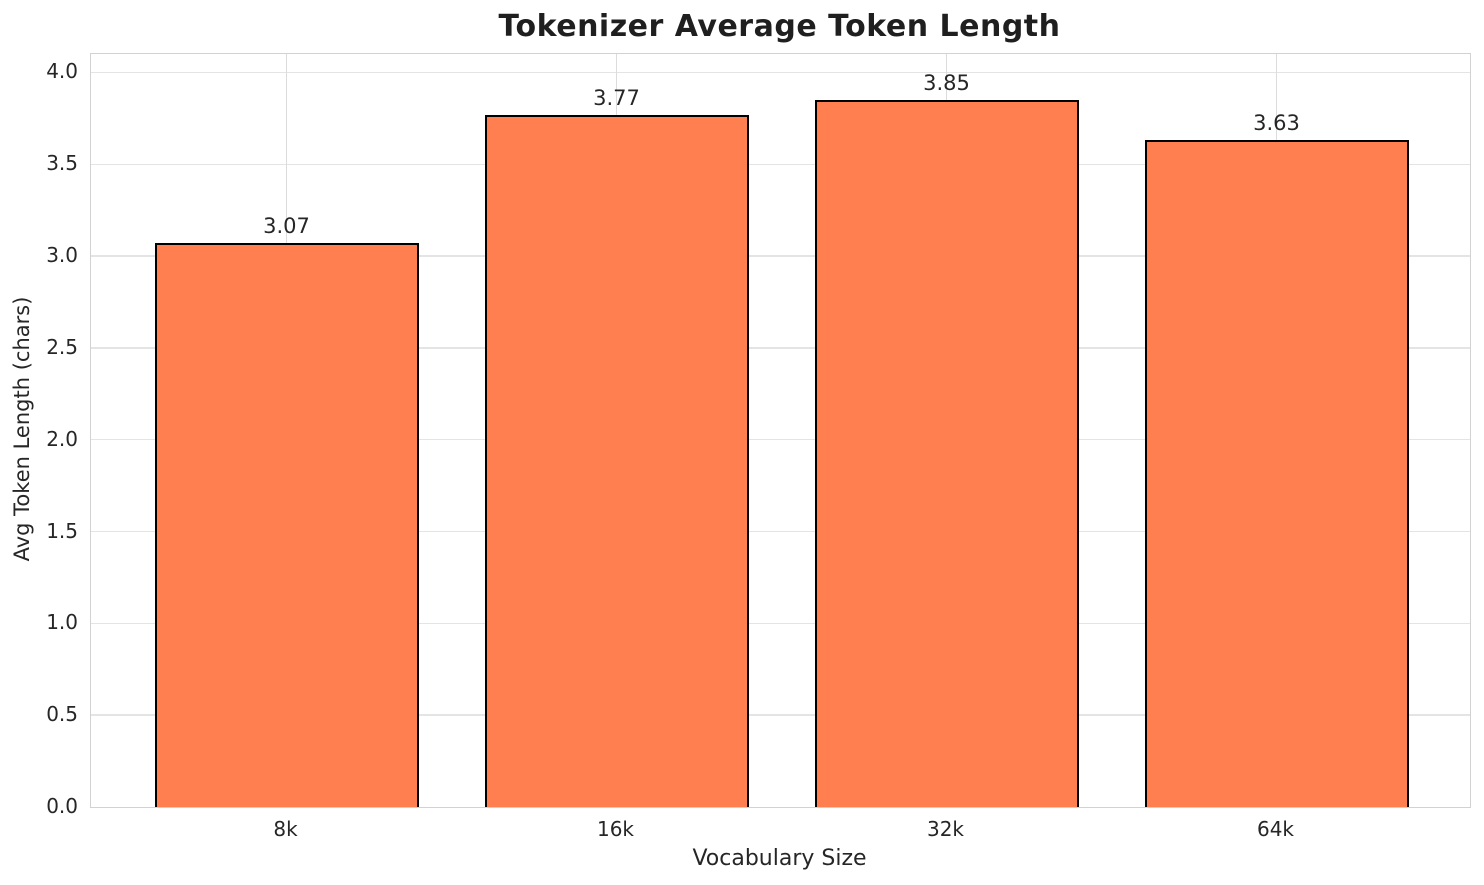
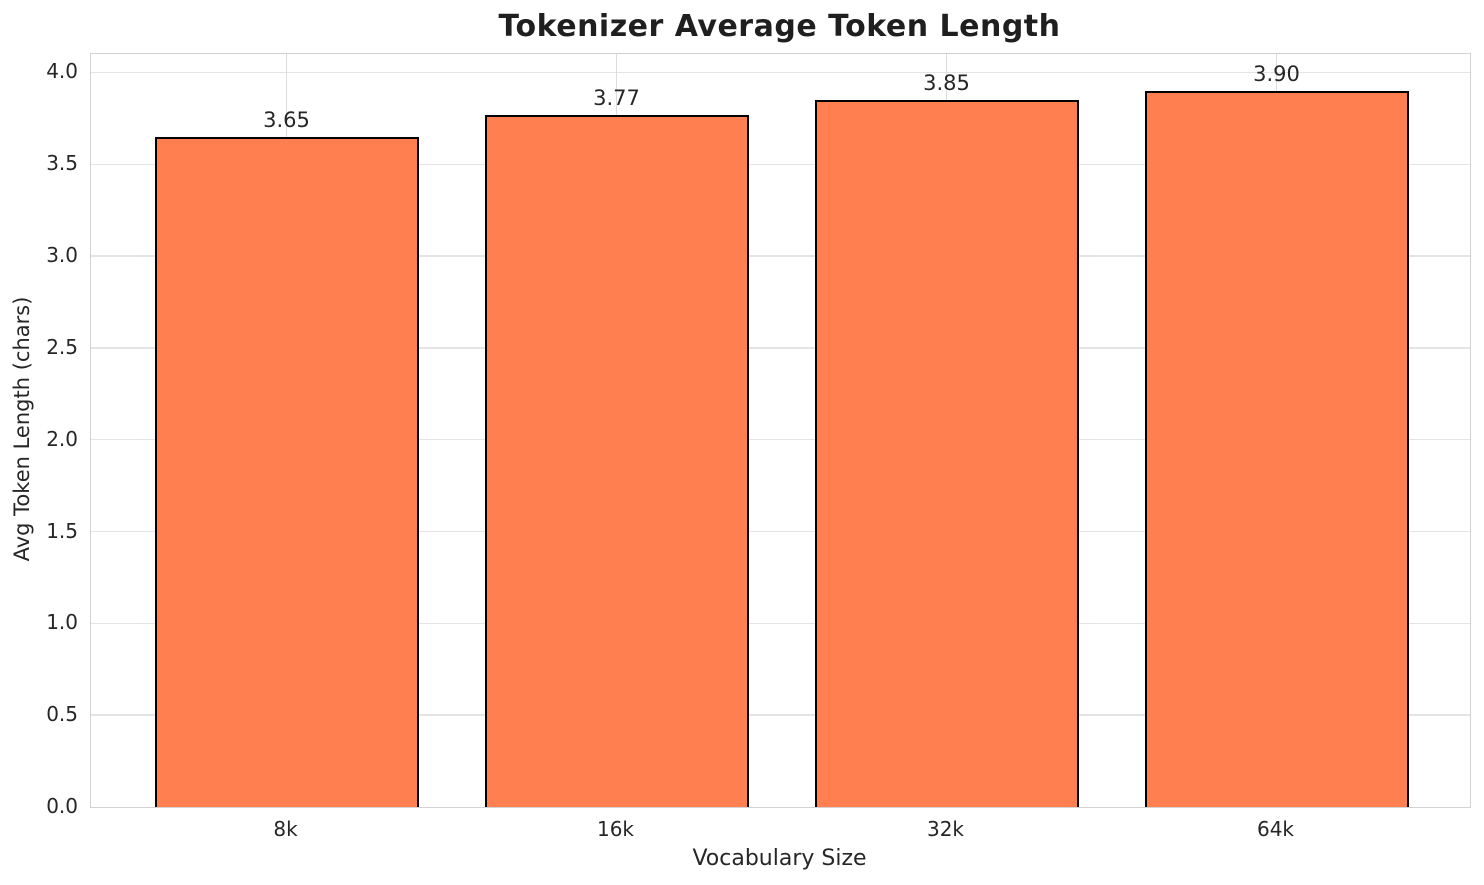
8k: 3.07 -> 3.65
64k: 3.63 -> 3.90
